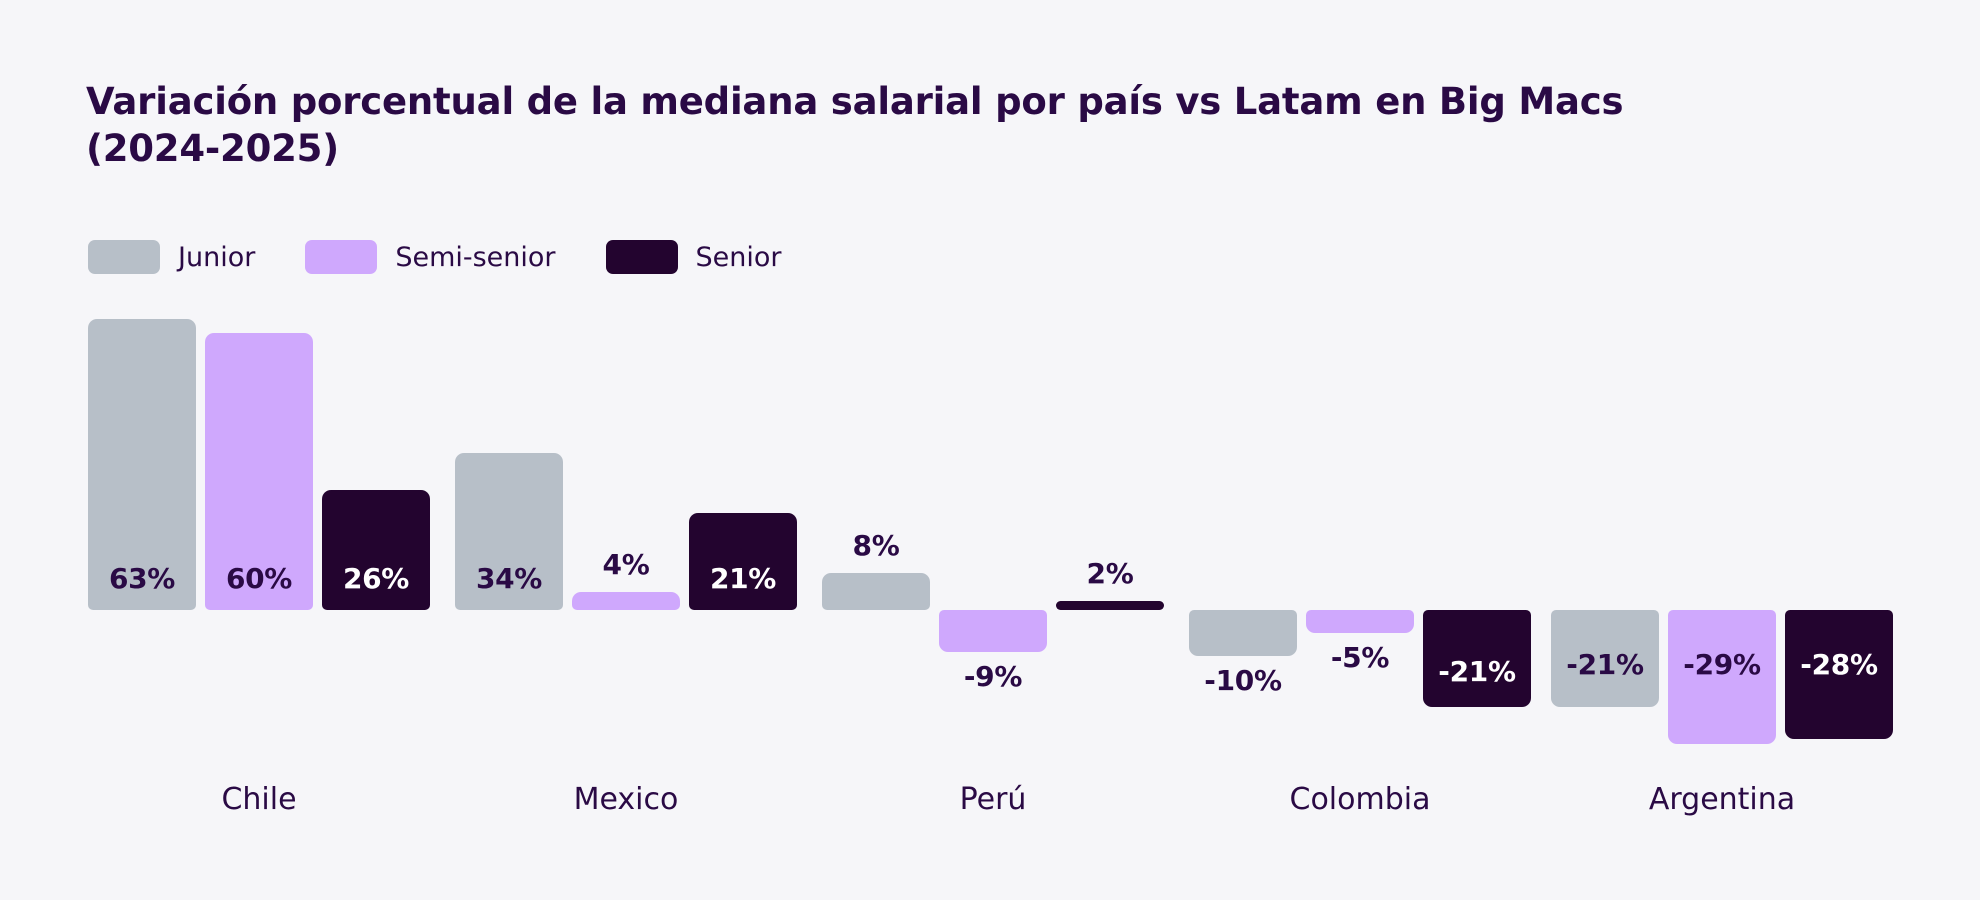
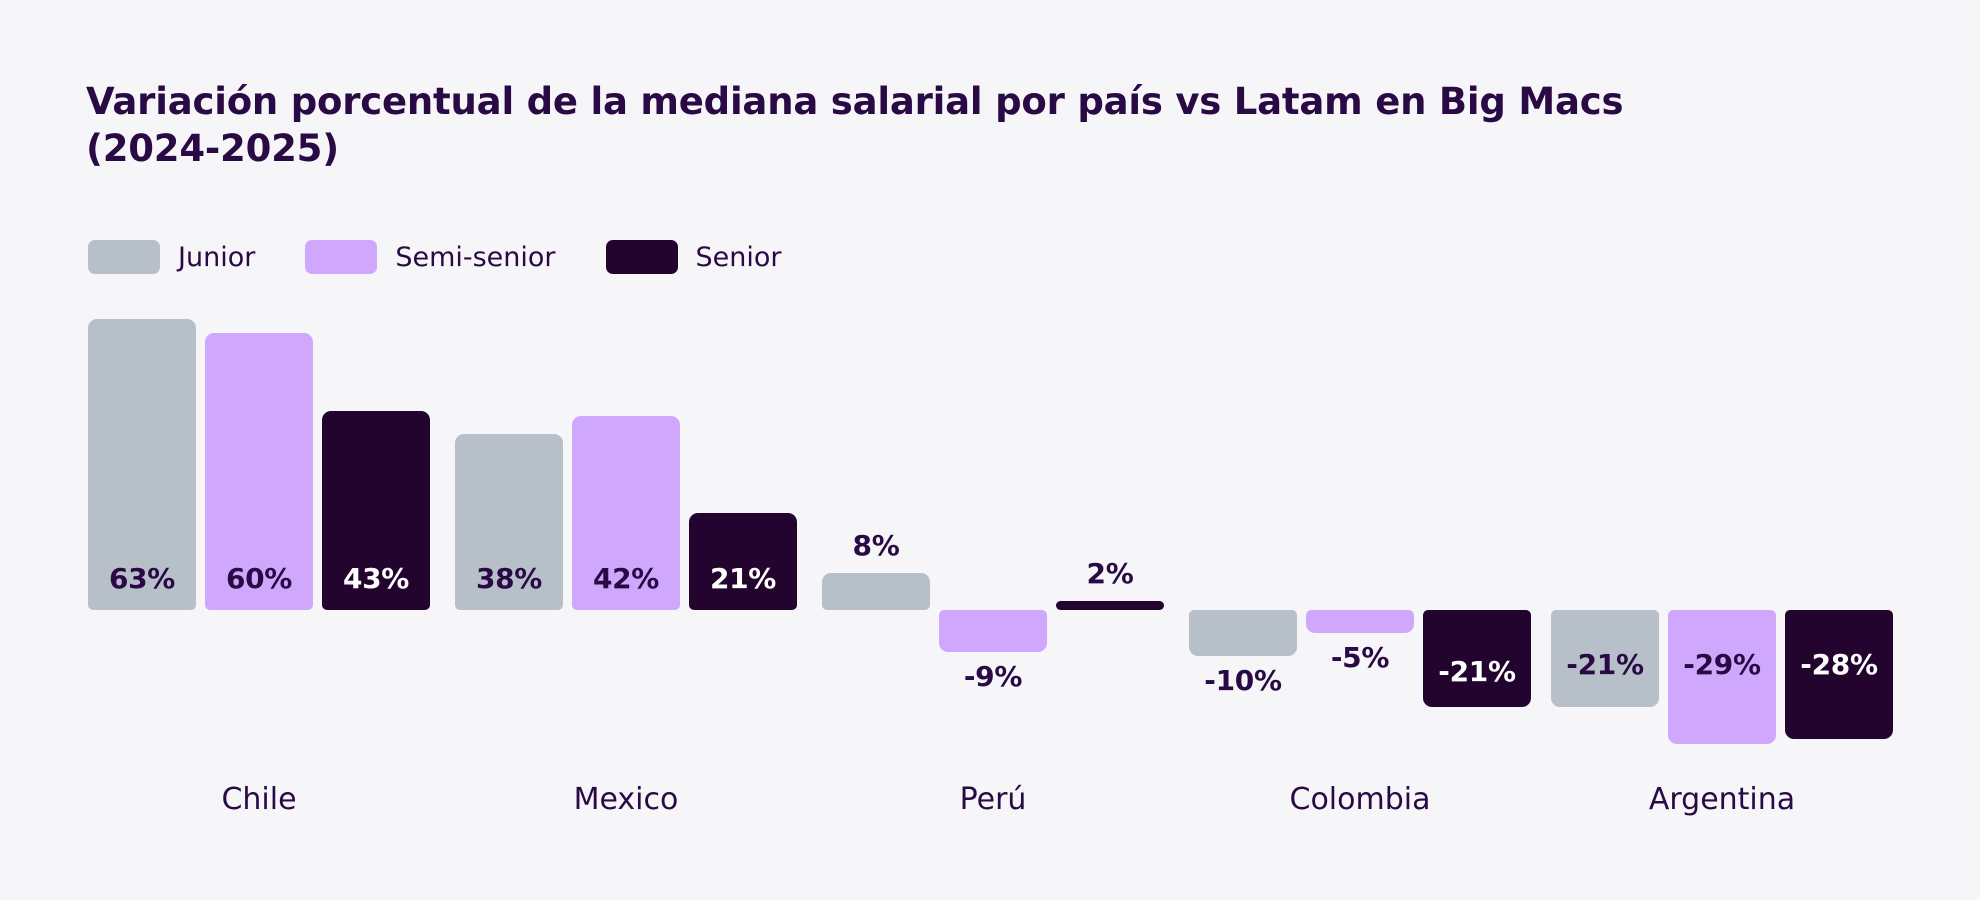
Senior/Chile: 26% -> 43%
Junior/Mexico: 34% -> 38%
Semi-senior/Mexico: 4% -> 42%
